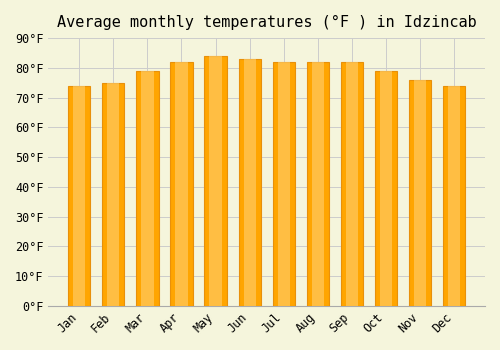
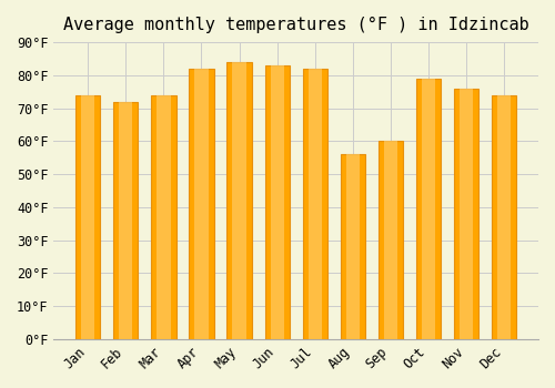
Feb: 75°F -> 72°F
Mar: 79°F -> 74°F
Aug: 82°F -> 56°F
Sep: 82°F -> 60°F
